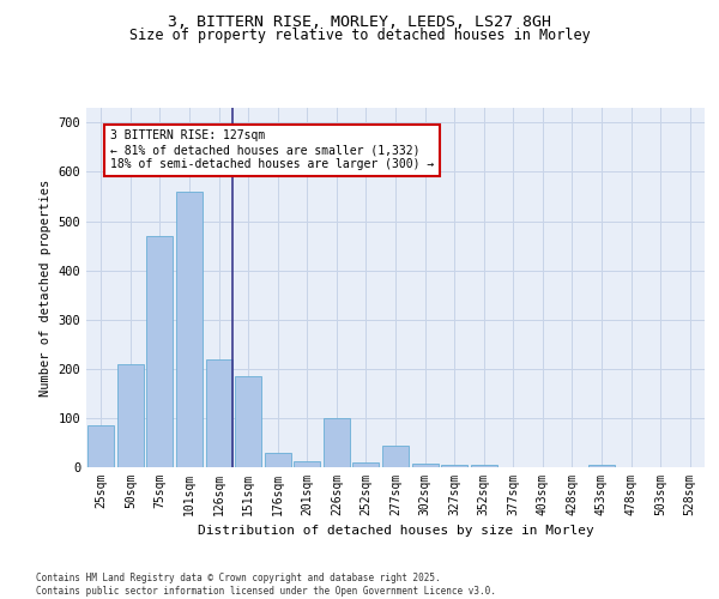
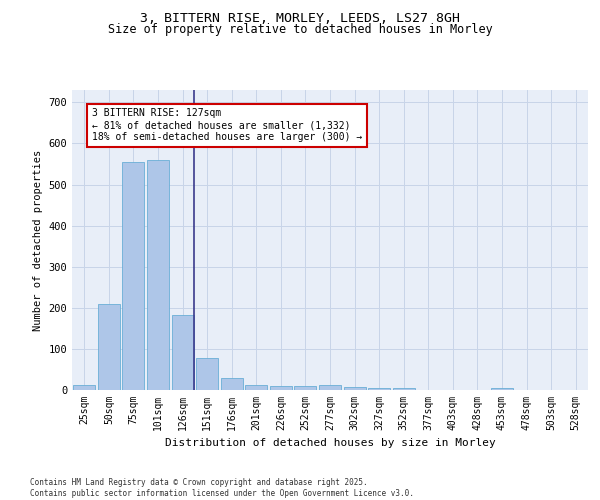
25sqm: 85 -> 12
75sqm: 470 -> 555
126sqm: 220 -> 183
151sqm: 185 -> 78
226sqm: 100 -> 10
277sqm: 45 -> 11
